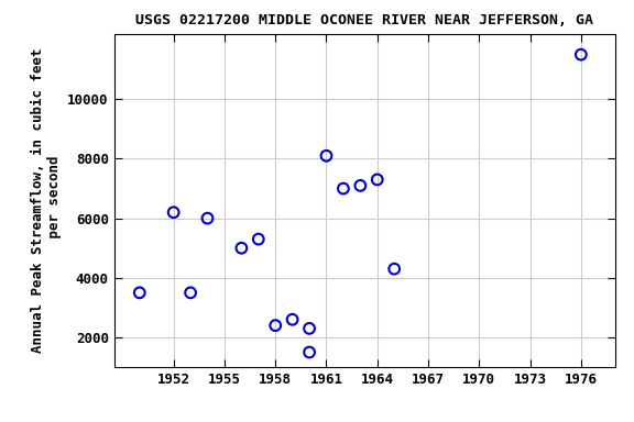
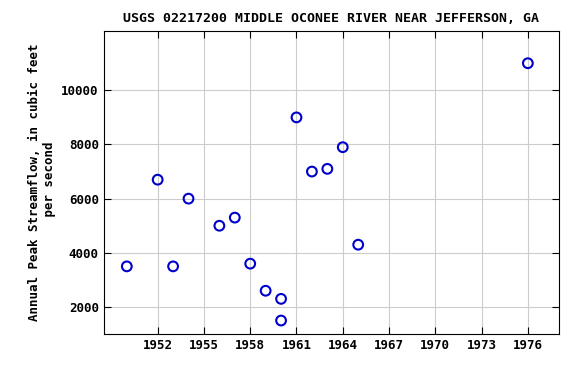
1952: 6200 -> 6700
1958: 2400 -> 3600
1961: 8100 -> 9000
1964: 7300 -> 7900
1976: 11500 -> 11000
